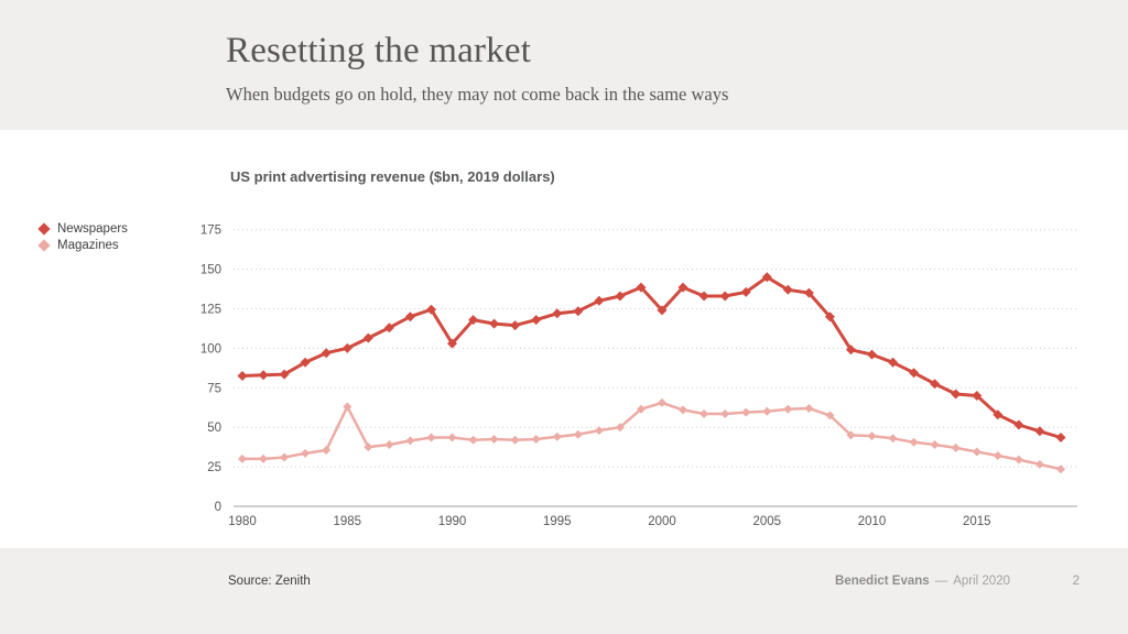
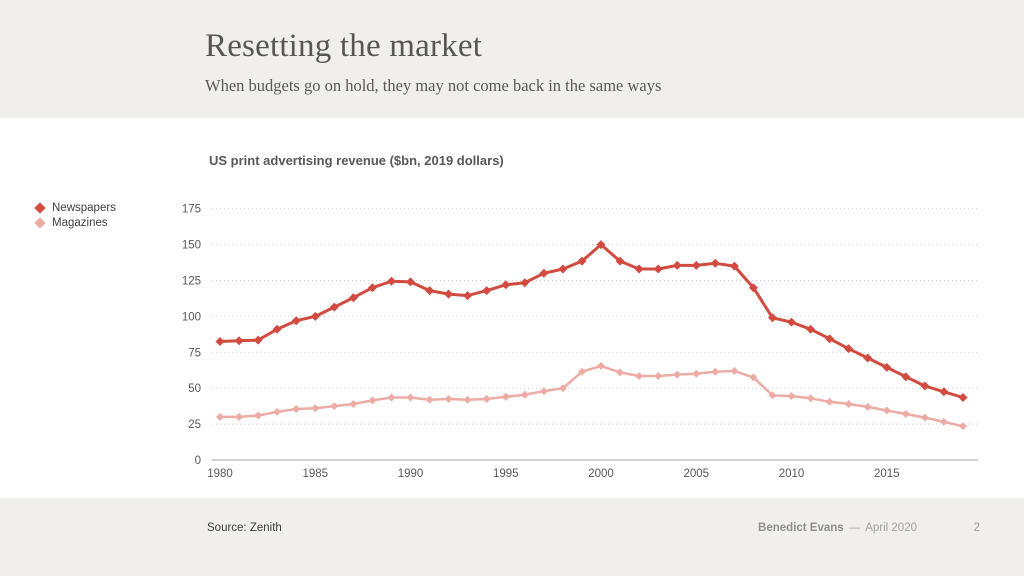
Magazines/1985: 63 -> 36
Newspapers/1990: 103 -> 124
Newspapers/2000: 124 -> 150
Newspapers/2005: 145 -> 136
Newspapers/2015: 70 -> 64
